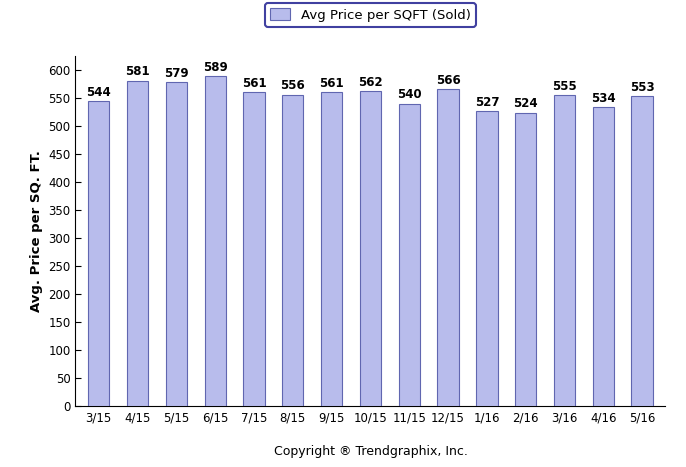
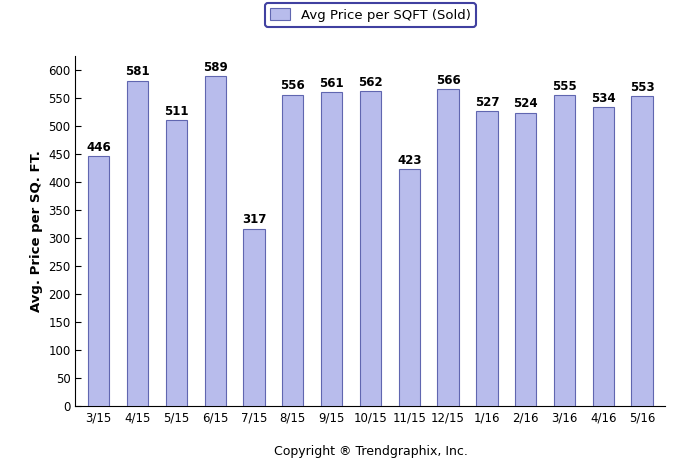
3/15: 544 -> 446
5/15: 579 -> 511
7/15: 561 -> 317
11/15: 540 -> 423
